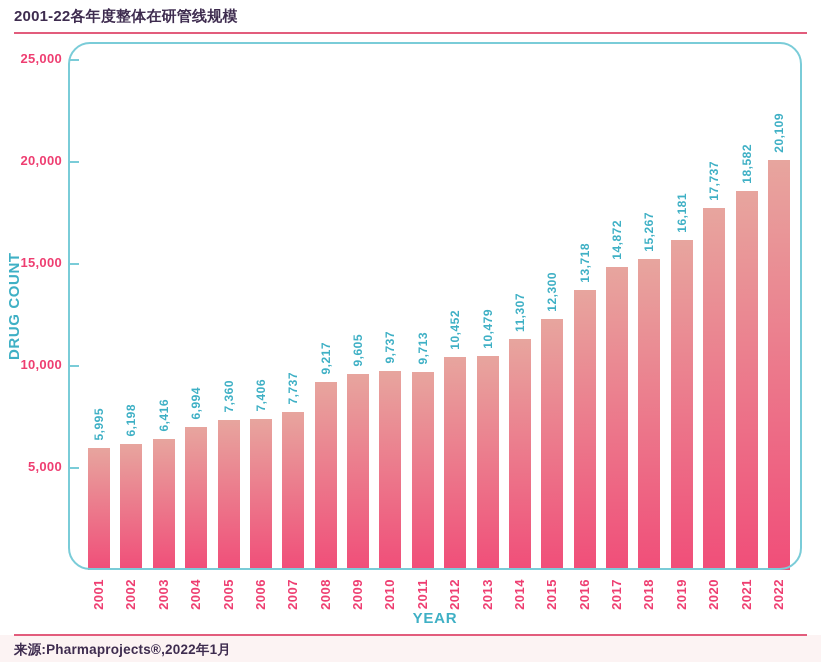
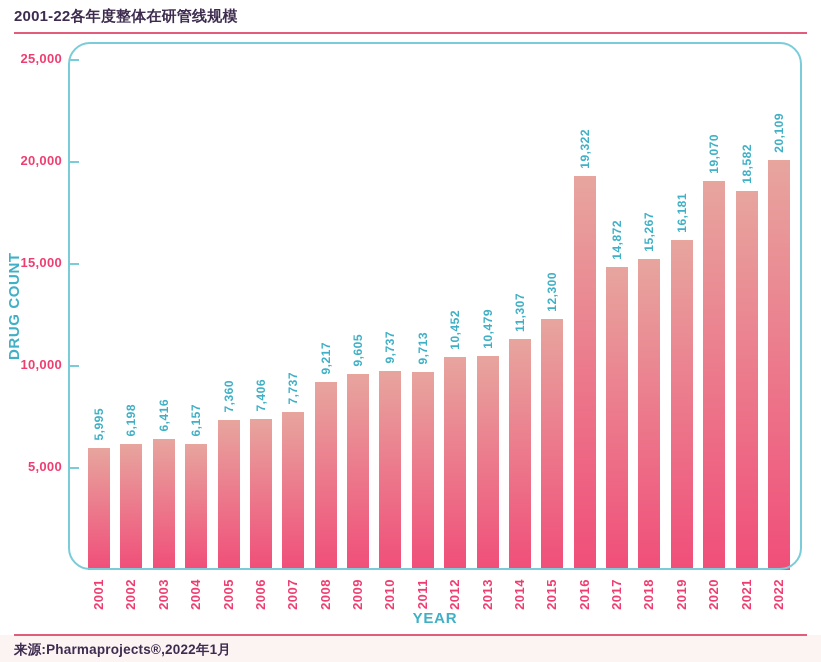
2004: 6,994 -> 6,157
2016: 13,718 -> 19,322
2020: 17,737 -> 19,070
